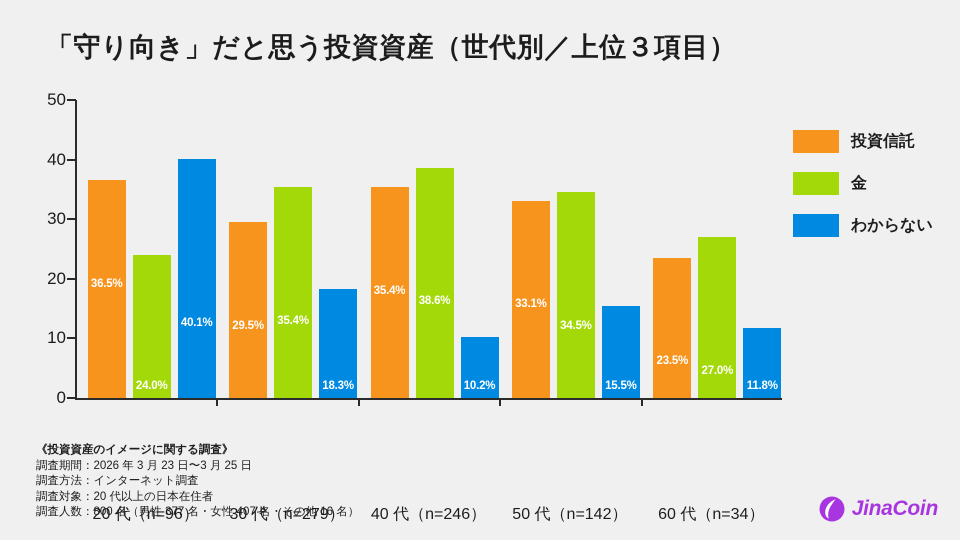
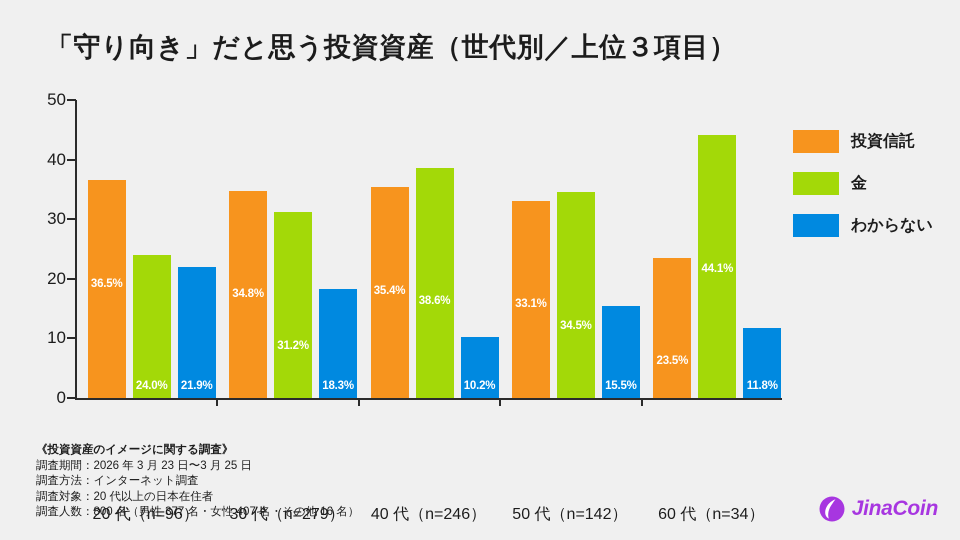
わからない/20 代（n=96）: 40.1% -> 21.9%
投資信託/30 代（n=279）: 29.5% -> 34.8%
金/30 代（n=279）: 35.4% -> 31.2%
金/60 代（n=34）: 27.0% -> 44.1%
